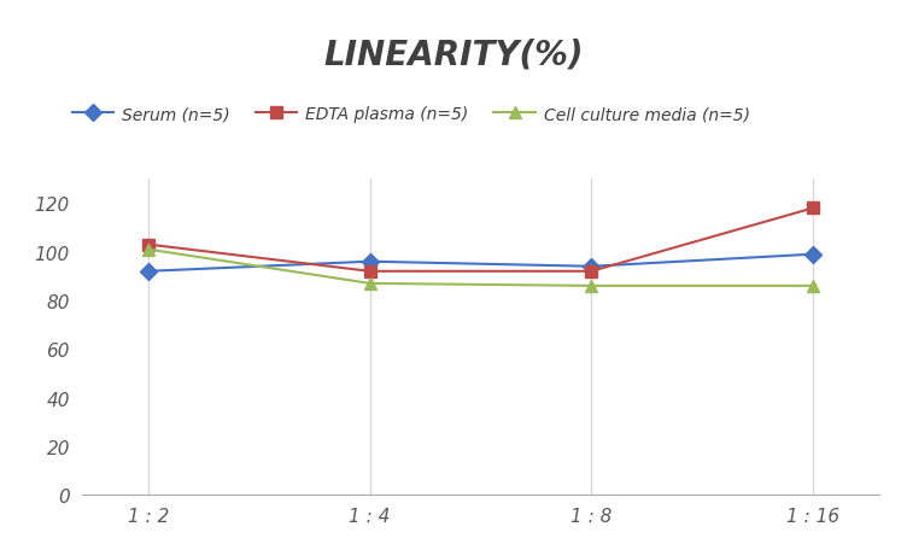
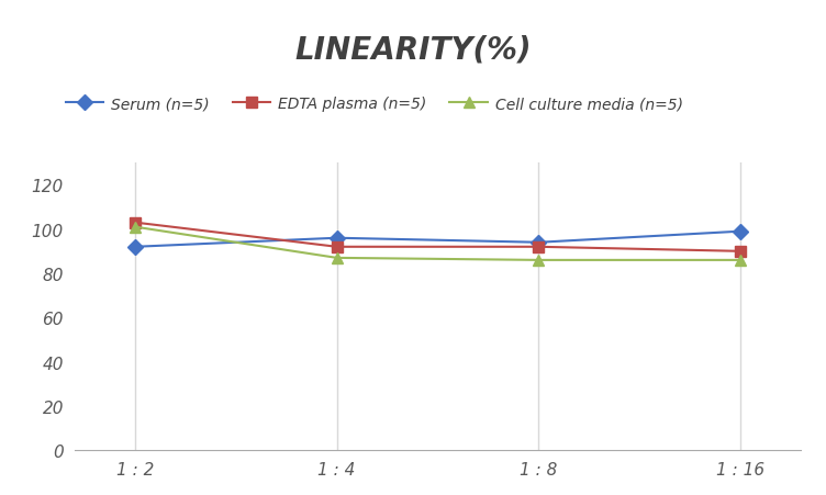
EDTA plasma (n=5)/1 : 16: 118 -> 90
